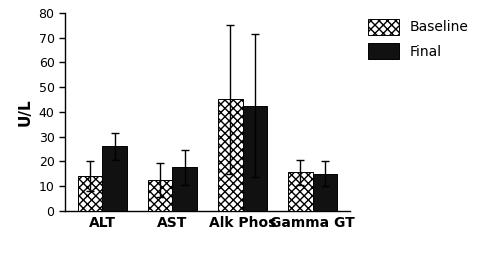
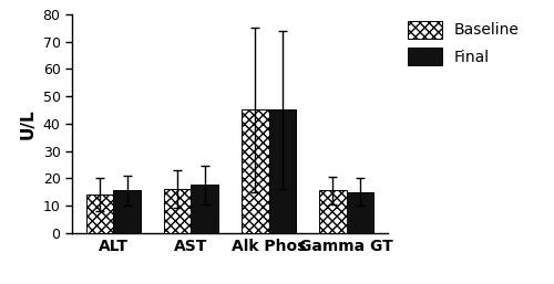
Final/ALT: 26.0 -> 15.5
Baseline/AST: 12.5 -> 16.0
Final/Alk Phos: 42.5 -> 45.0
